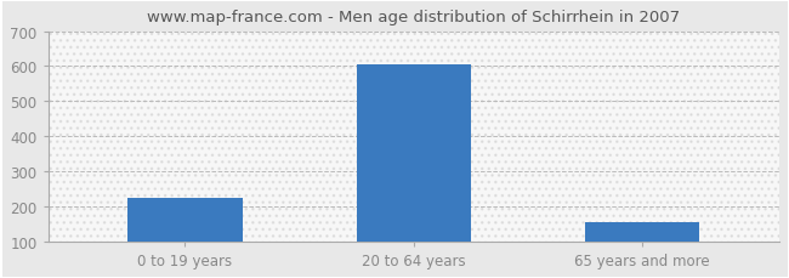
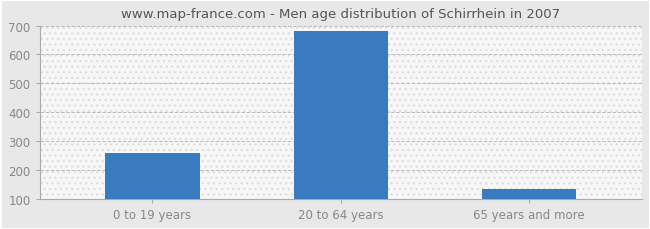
0 to 19 years: 225 -> 258
20 to 64 years: 605 -> 680
65 years and more: 155 -> 132
